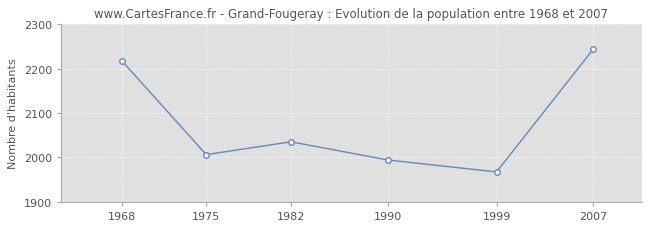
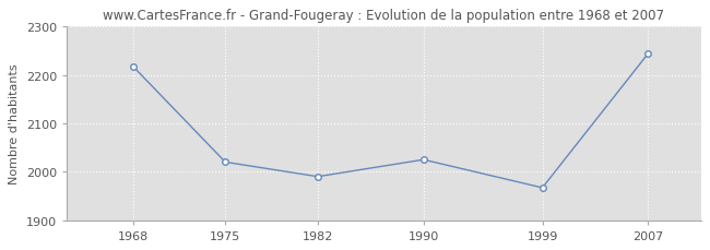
1975: 2006 -> 2020
1982: 2035 -> 1990
1990: 1994 -> 2025
